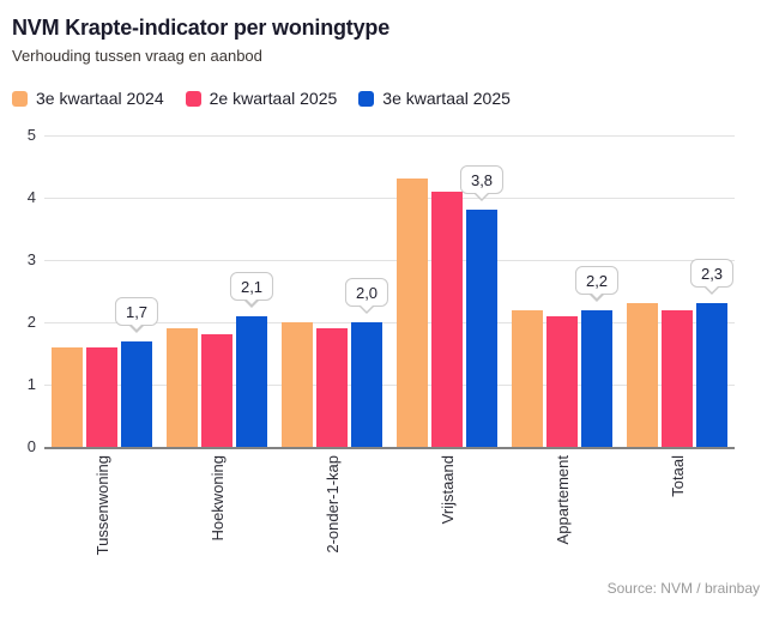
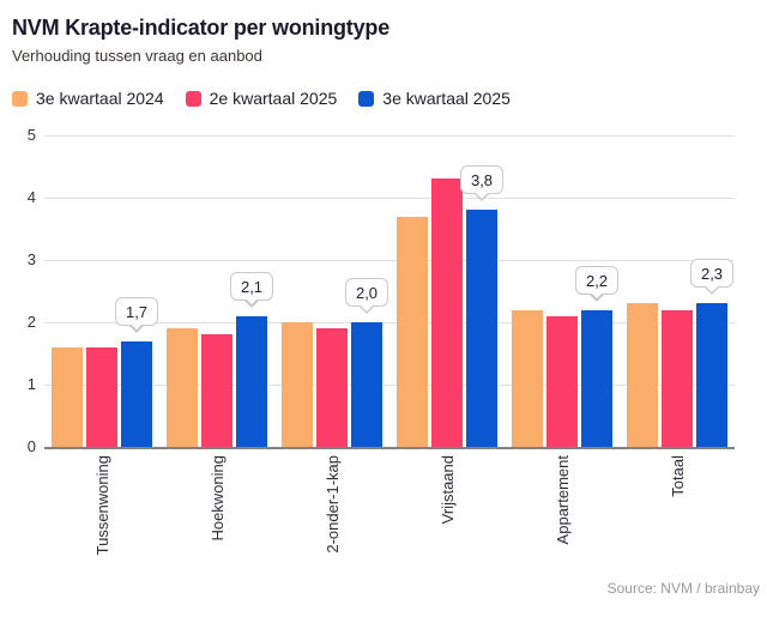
3e kwartaal 2024/Vrijstaand: 4.3 -> 3.7
2e kwartaal 2025/Vrijstaand: 4.1 -> 4.3
